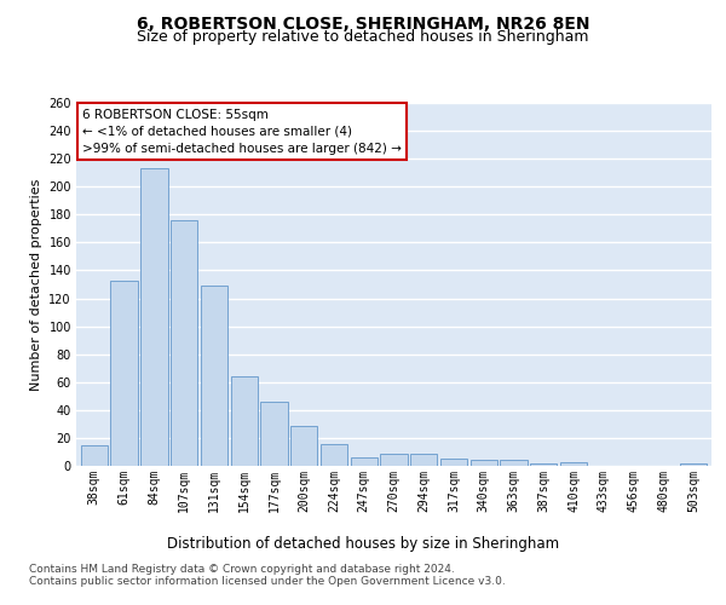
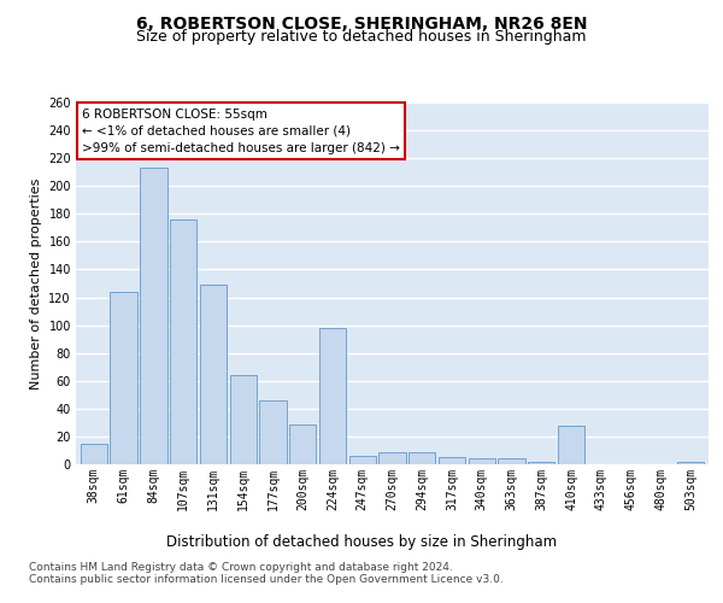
61sqm: 133 -> 124
224sqm: 16 -> 98
410sqm: 3 -> 28
